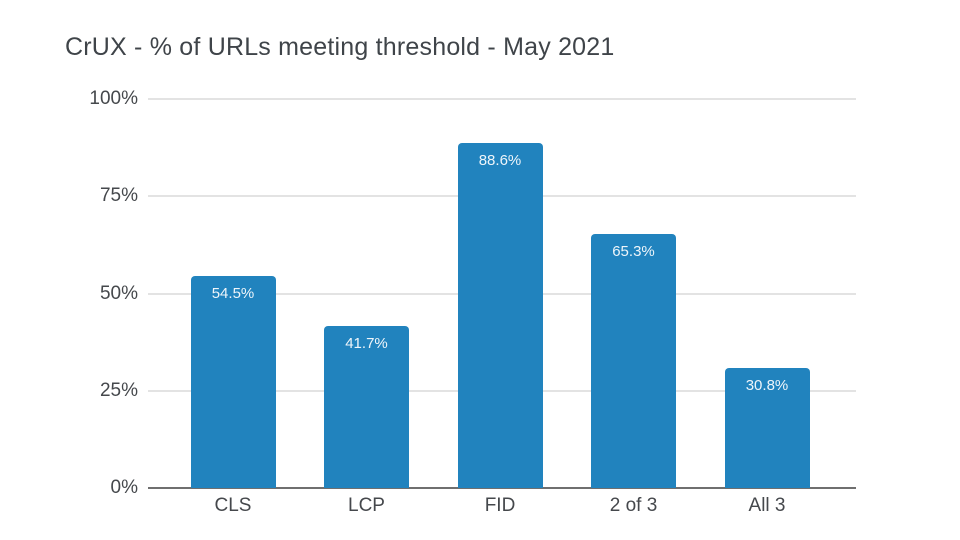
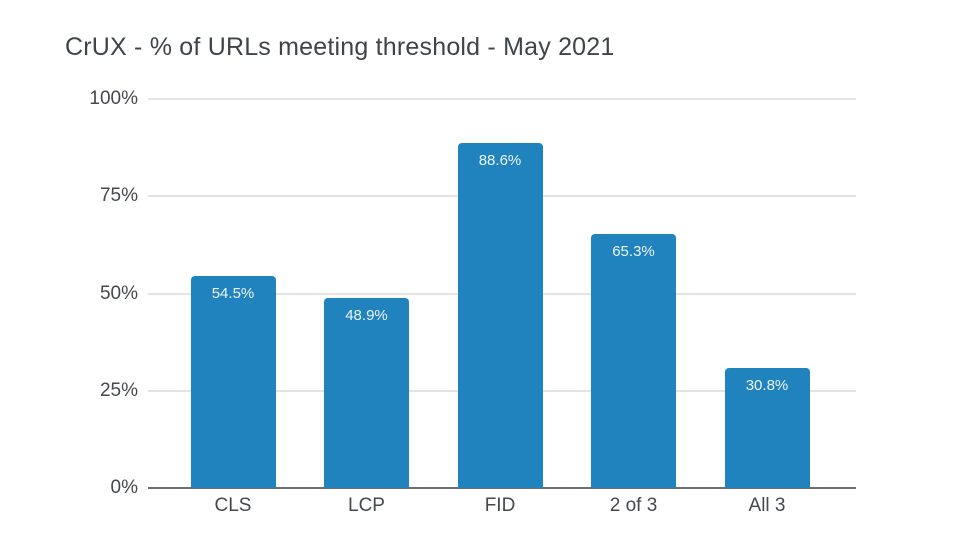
LCP: 41.7% -> 48.9%
